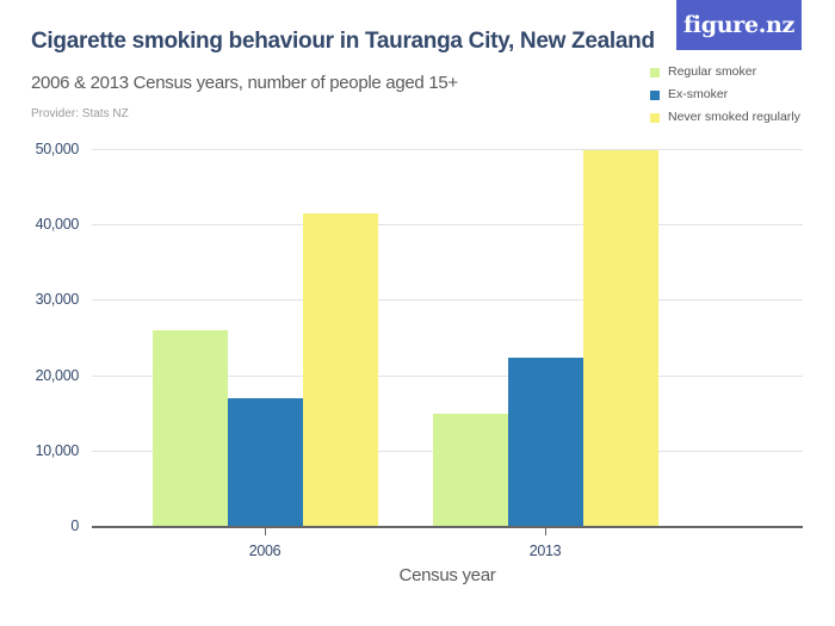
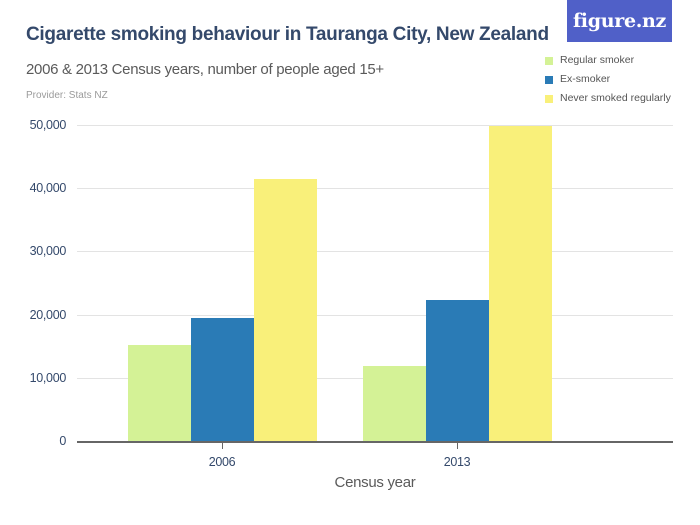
Regular smoker/2006: 26000 -> 15000
Ex-smoker/2006: 17000 -> 20000
Regular smoker/2013: 15000 -> 12000
